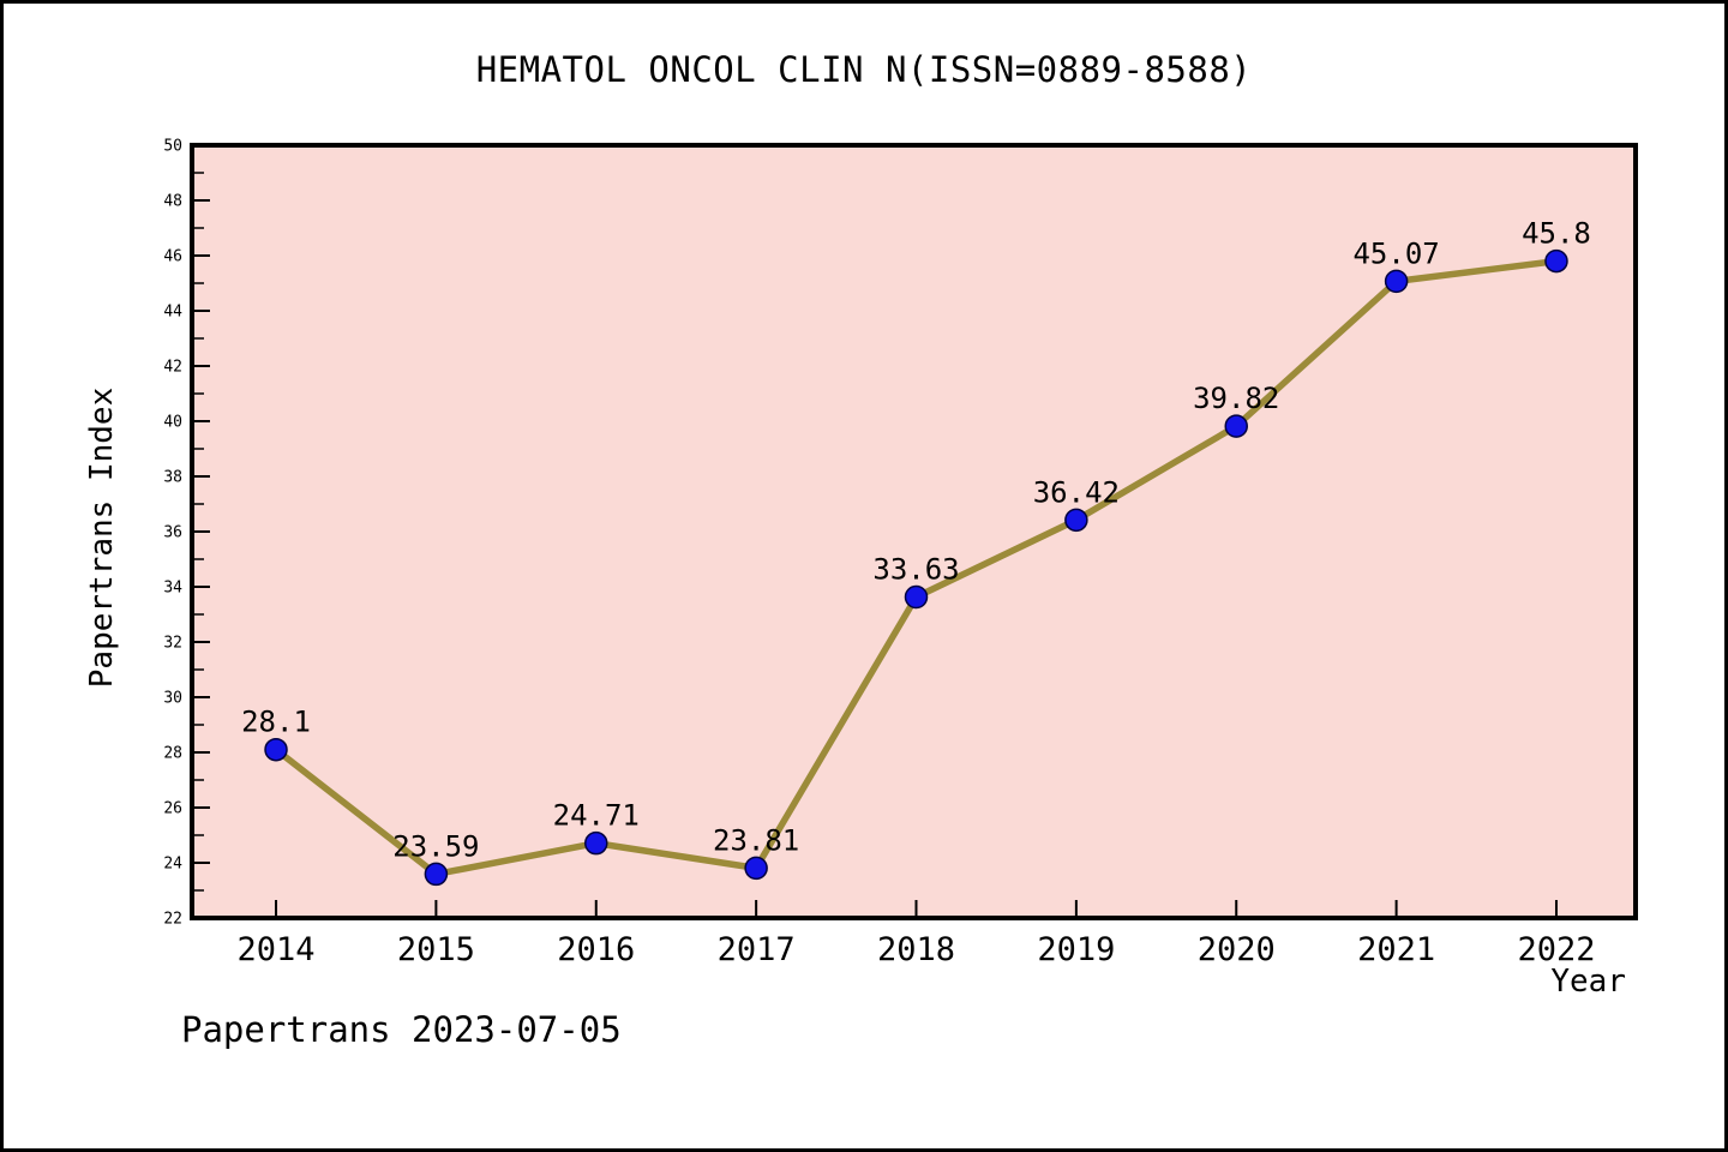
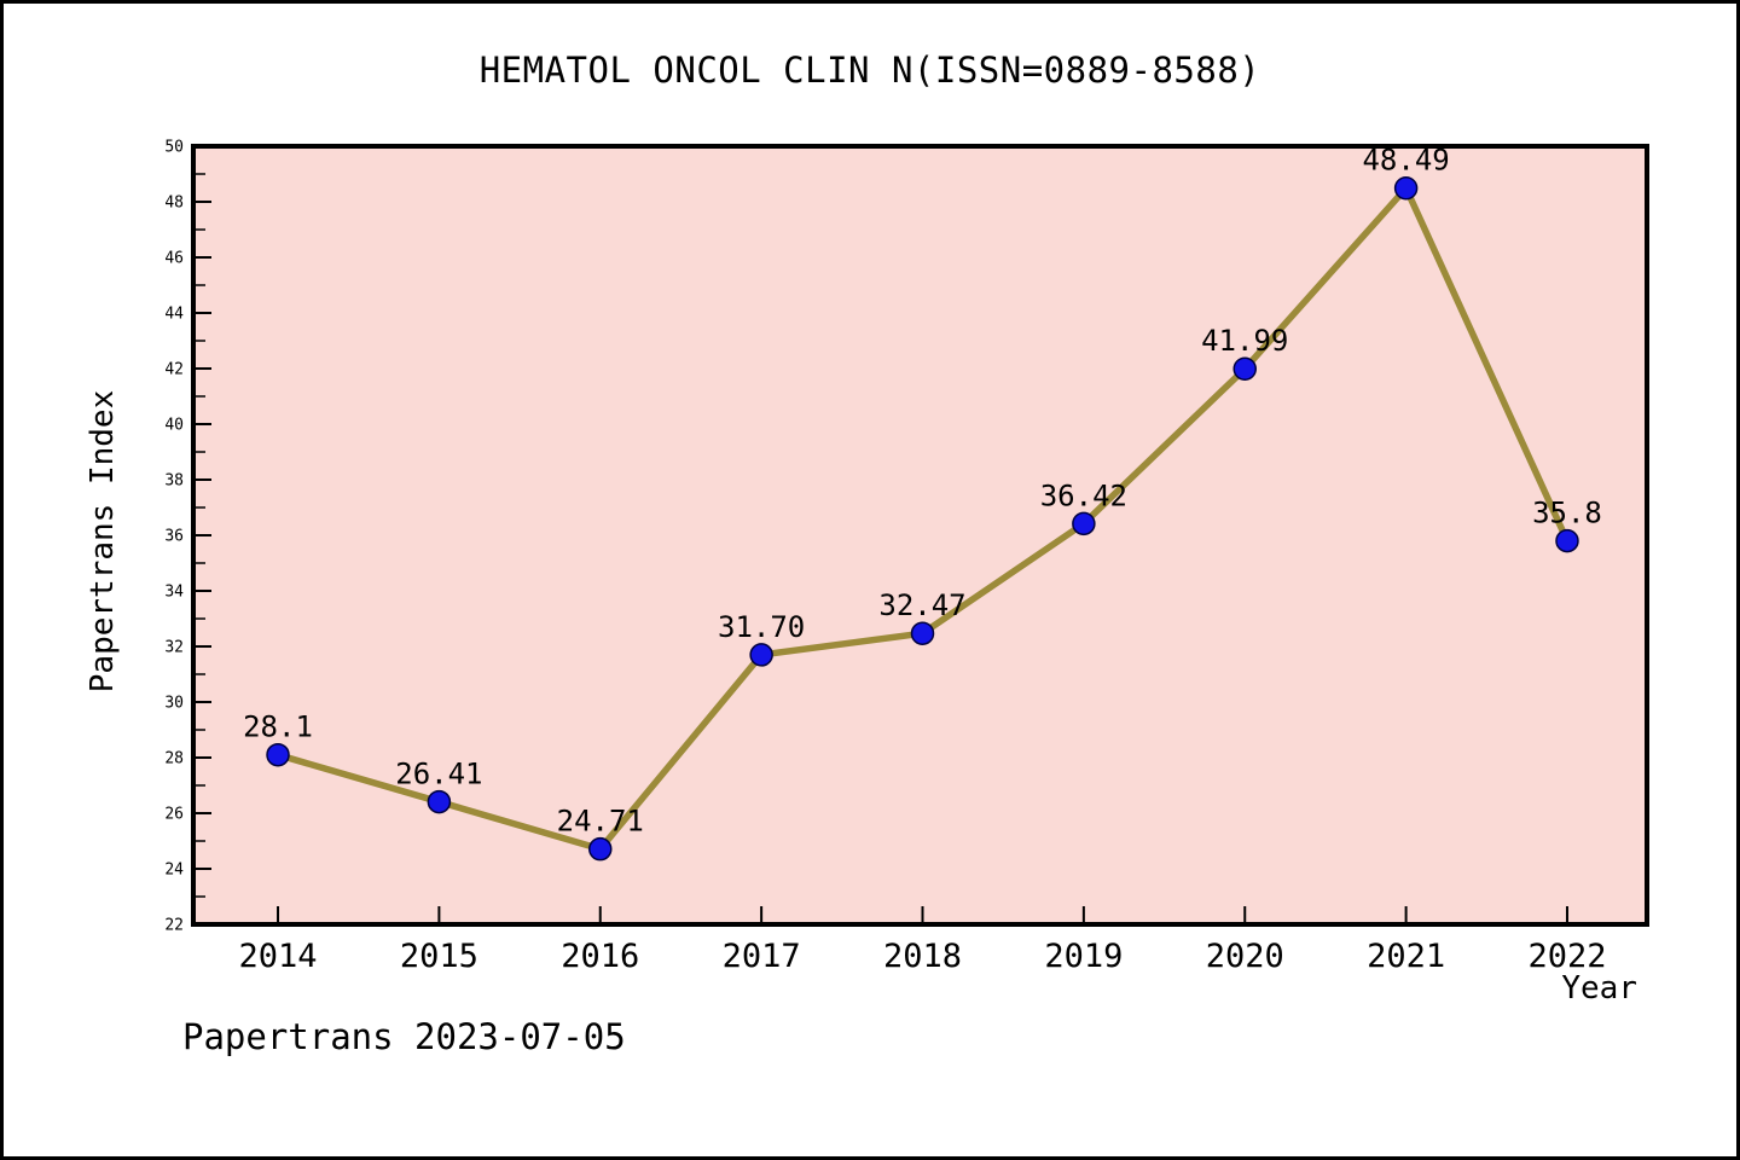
2015: 23.59 -> 26.41
2017: 23.81 -> 31.70
2018: 33.63 -> 32.47
2020: 39.82 -> 41.99
2021: 45.07 -> 48.49
2022: 45.8 -> 35.8
